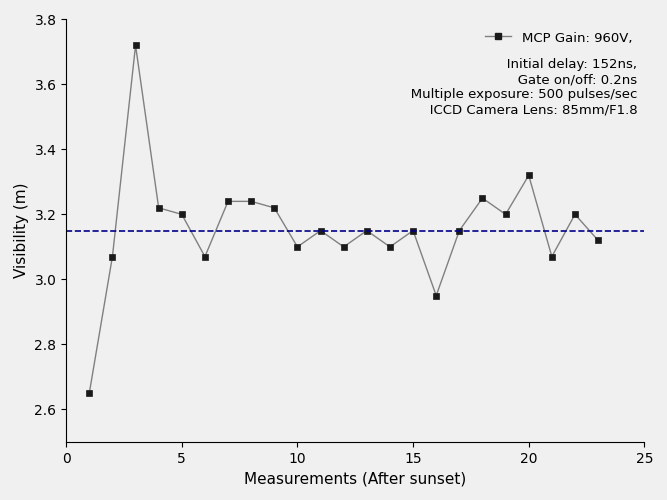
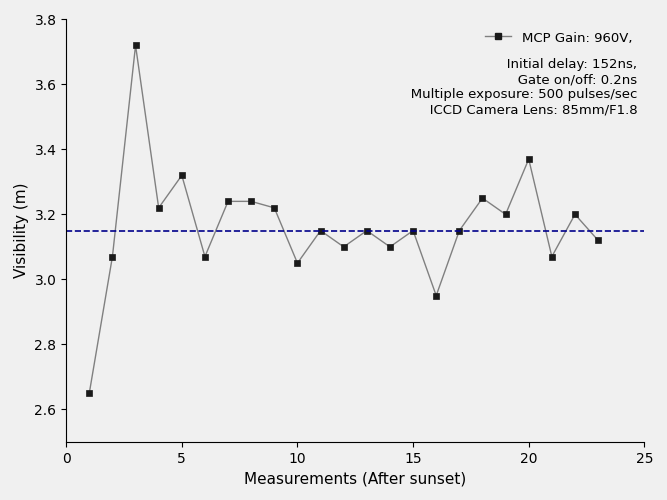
5: 3.20 -> 3.32
10: 3.10 -> 3.05
20: 3.32 -> 3.37
